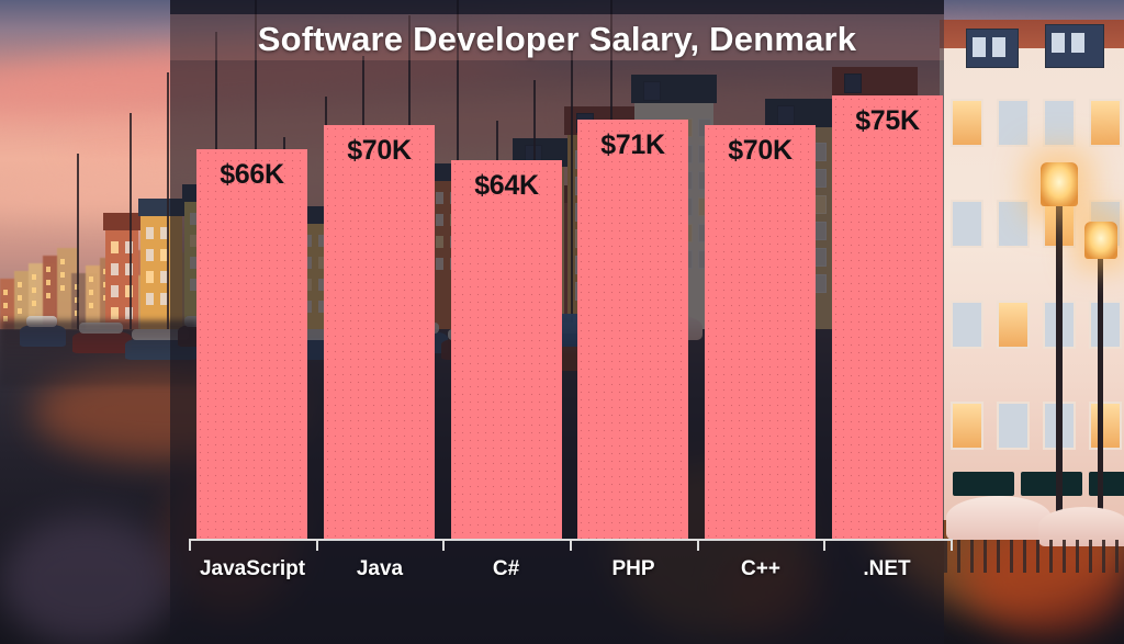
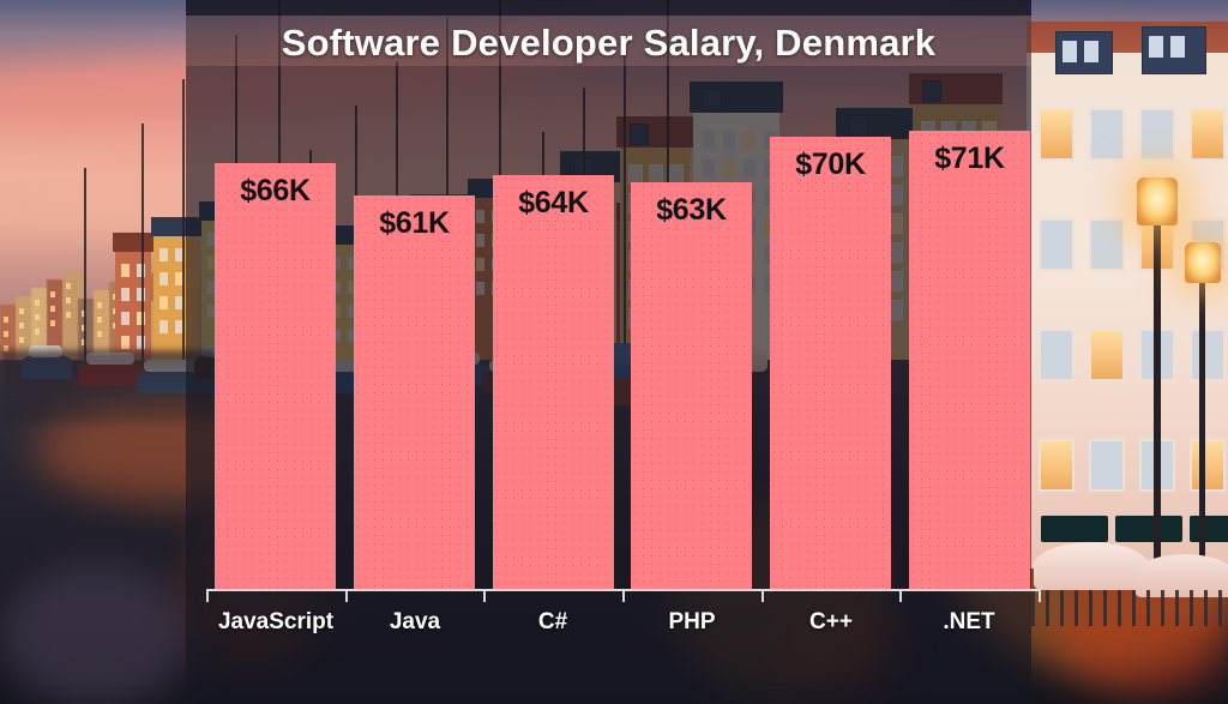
Java: $70K -> $61K
PHP: $71K -> $63K
.NET: $75K -> $71K
